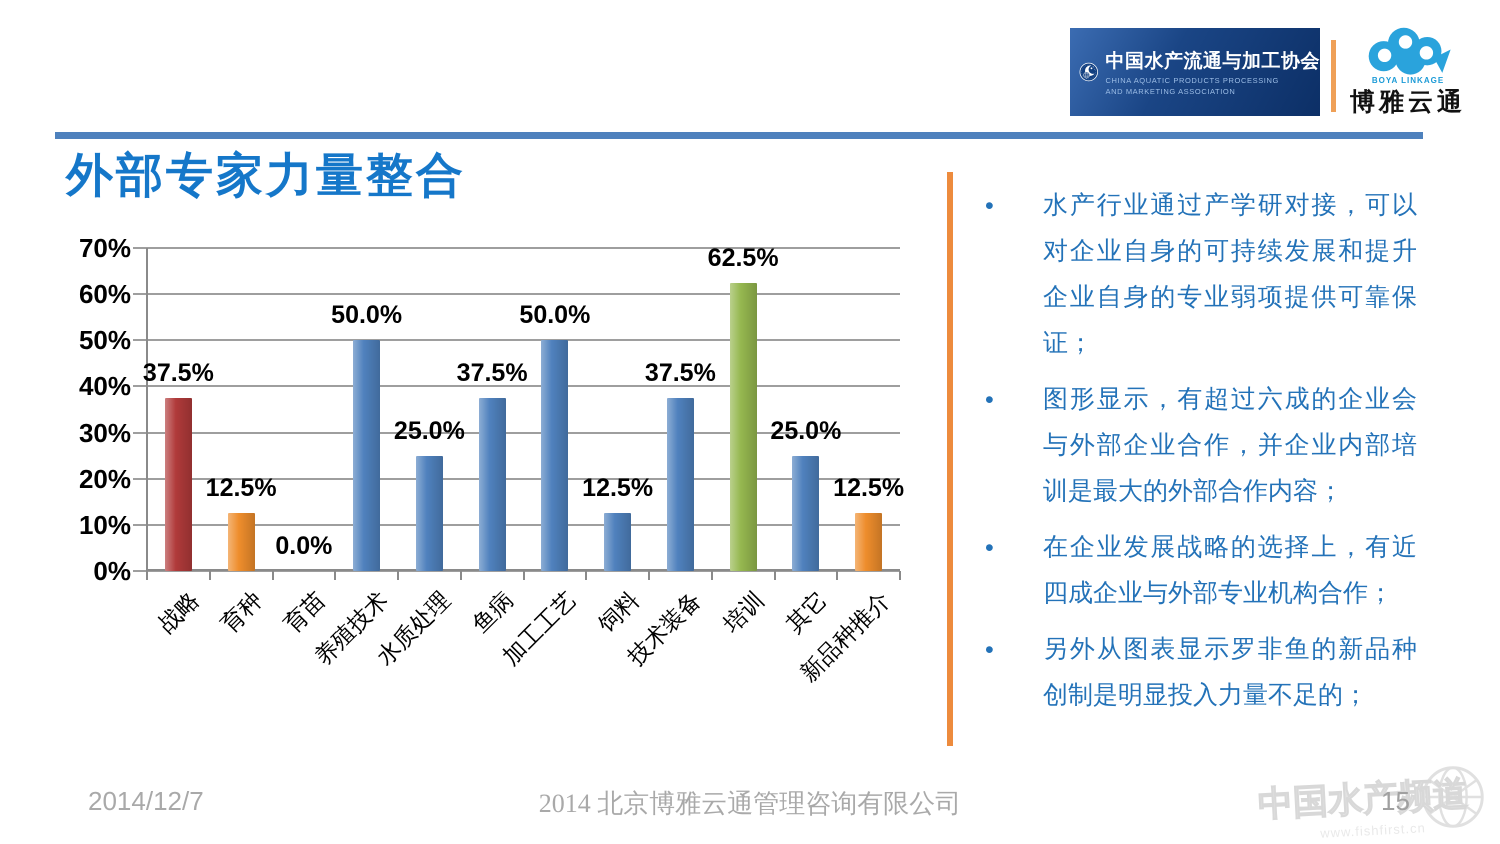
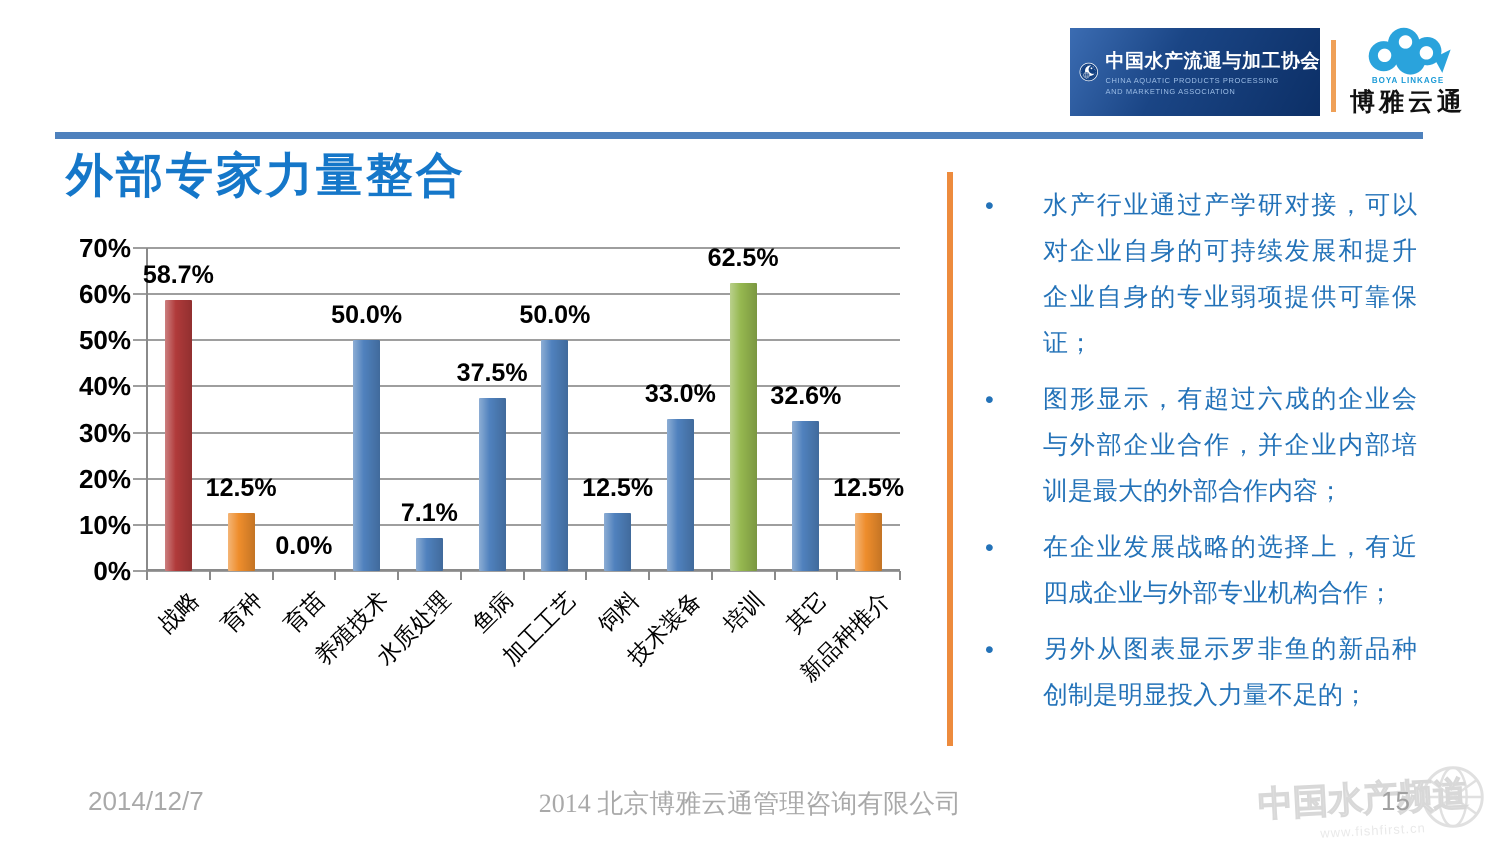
战略: 37.5% -> 58.7%
水质处理: 25.0% -> 7.1%
技术装备: 37.5% -> 33.0%
其它: 25.0% -> 32.6%
